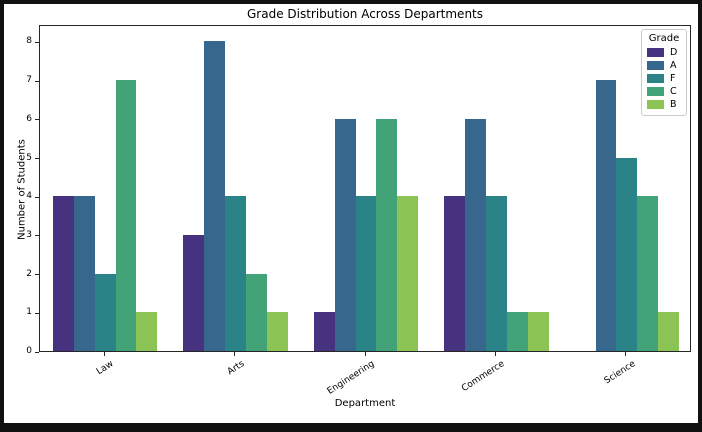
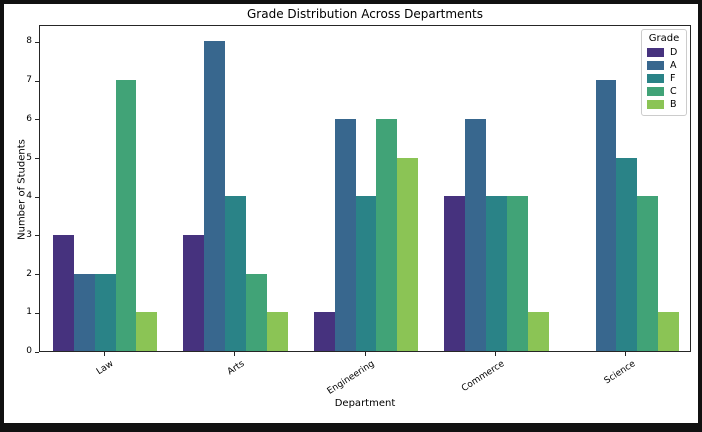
D/Law: 4 -> 3
A/Law: 4 -> 2
B/Engineering: 4 -> 5
C/Commerce: 1 -> 4
